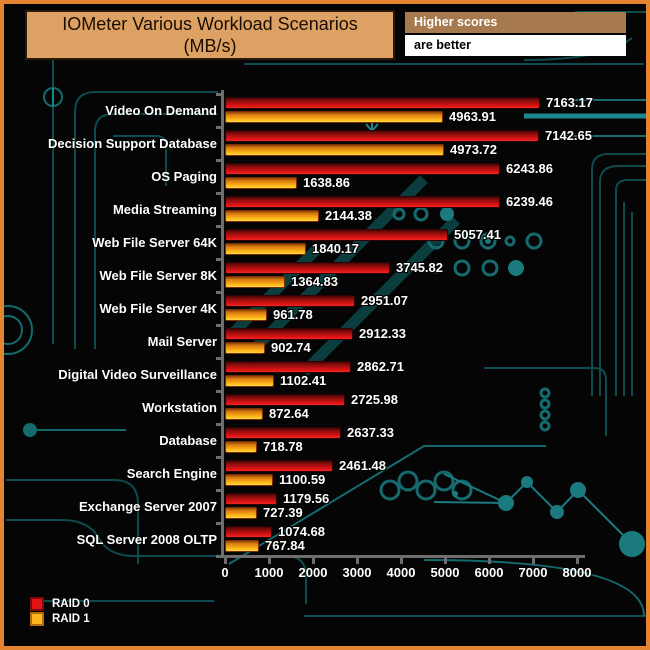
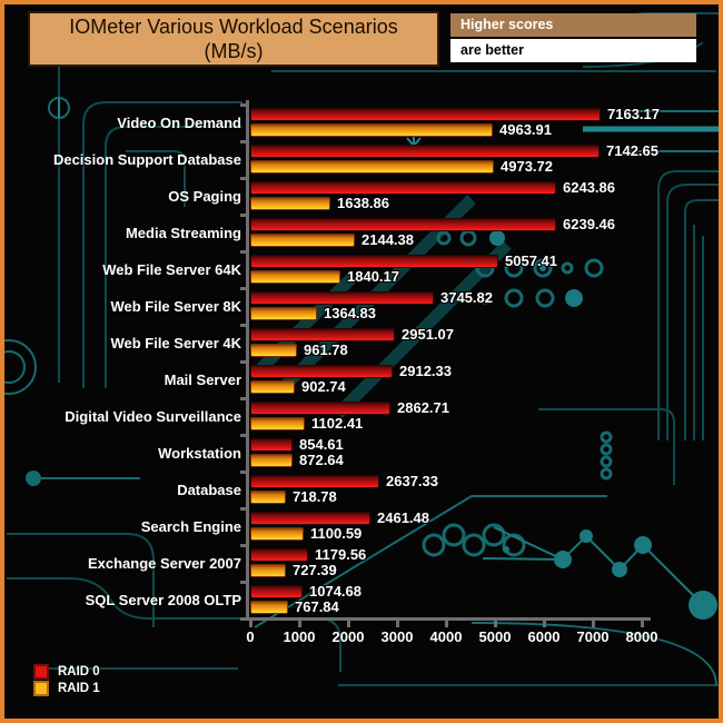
RAID 0/Workstation: 2725.98 -> 854.61
